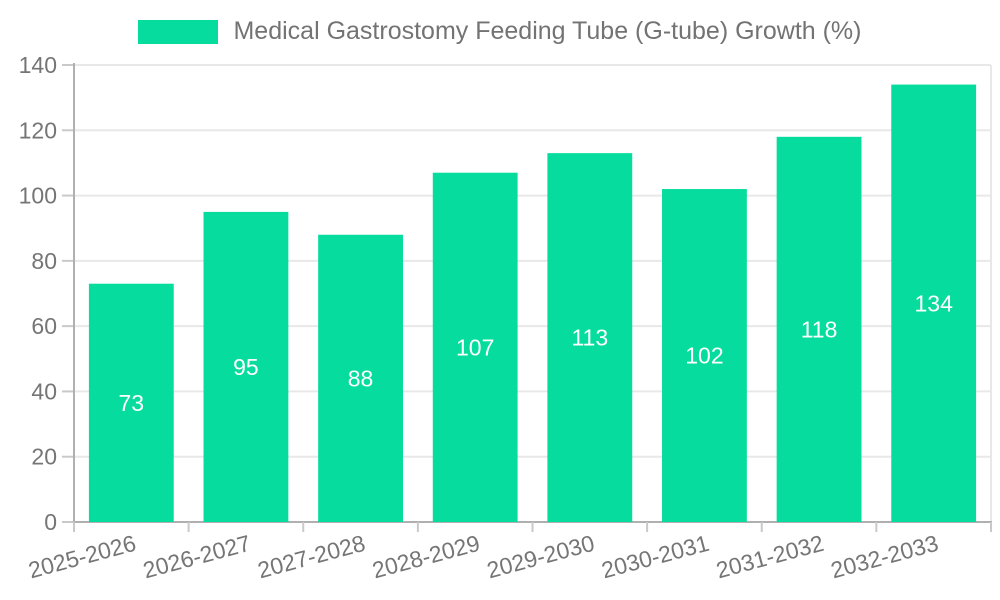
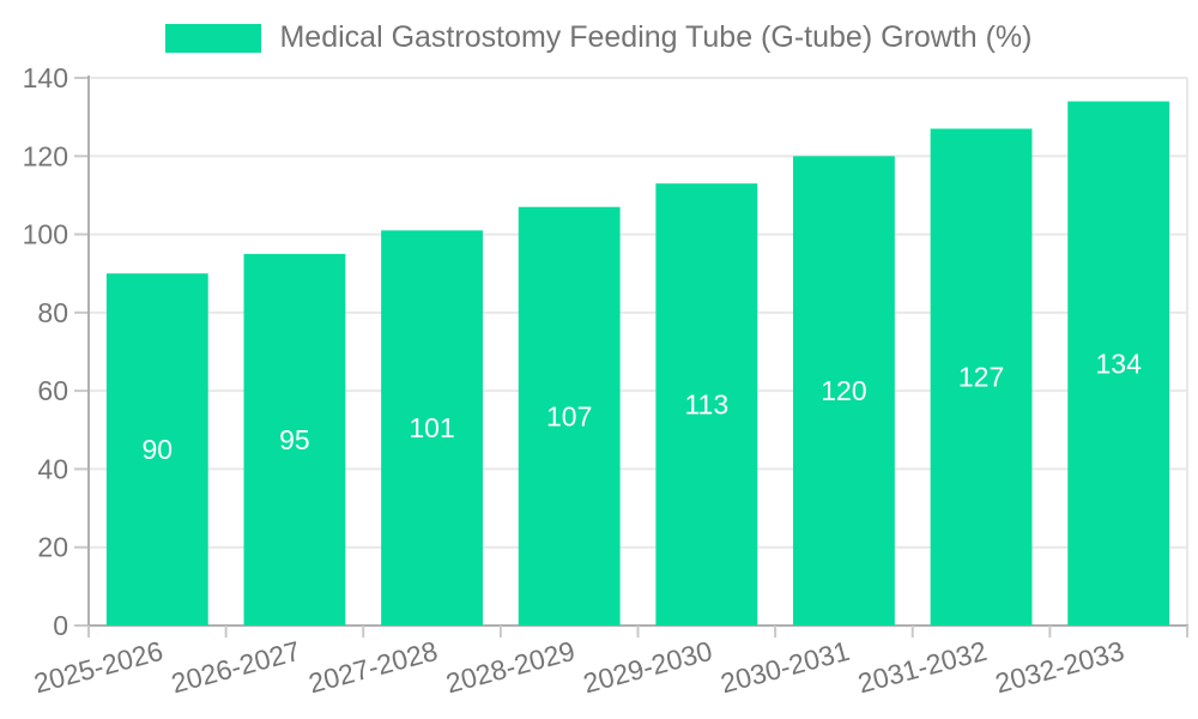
2025-2026: 73 -> 90
2027-2028: 88 -> 101
2030-2031: 102 -> 120
2031-2032: 118 -> 127
